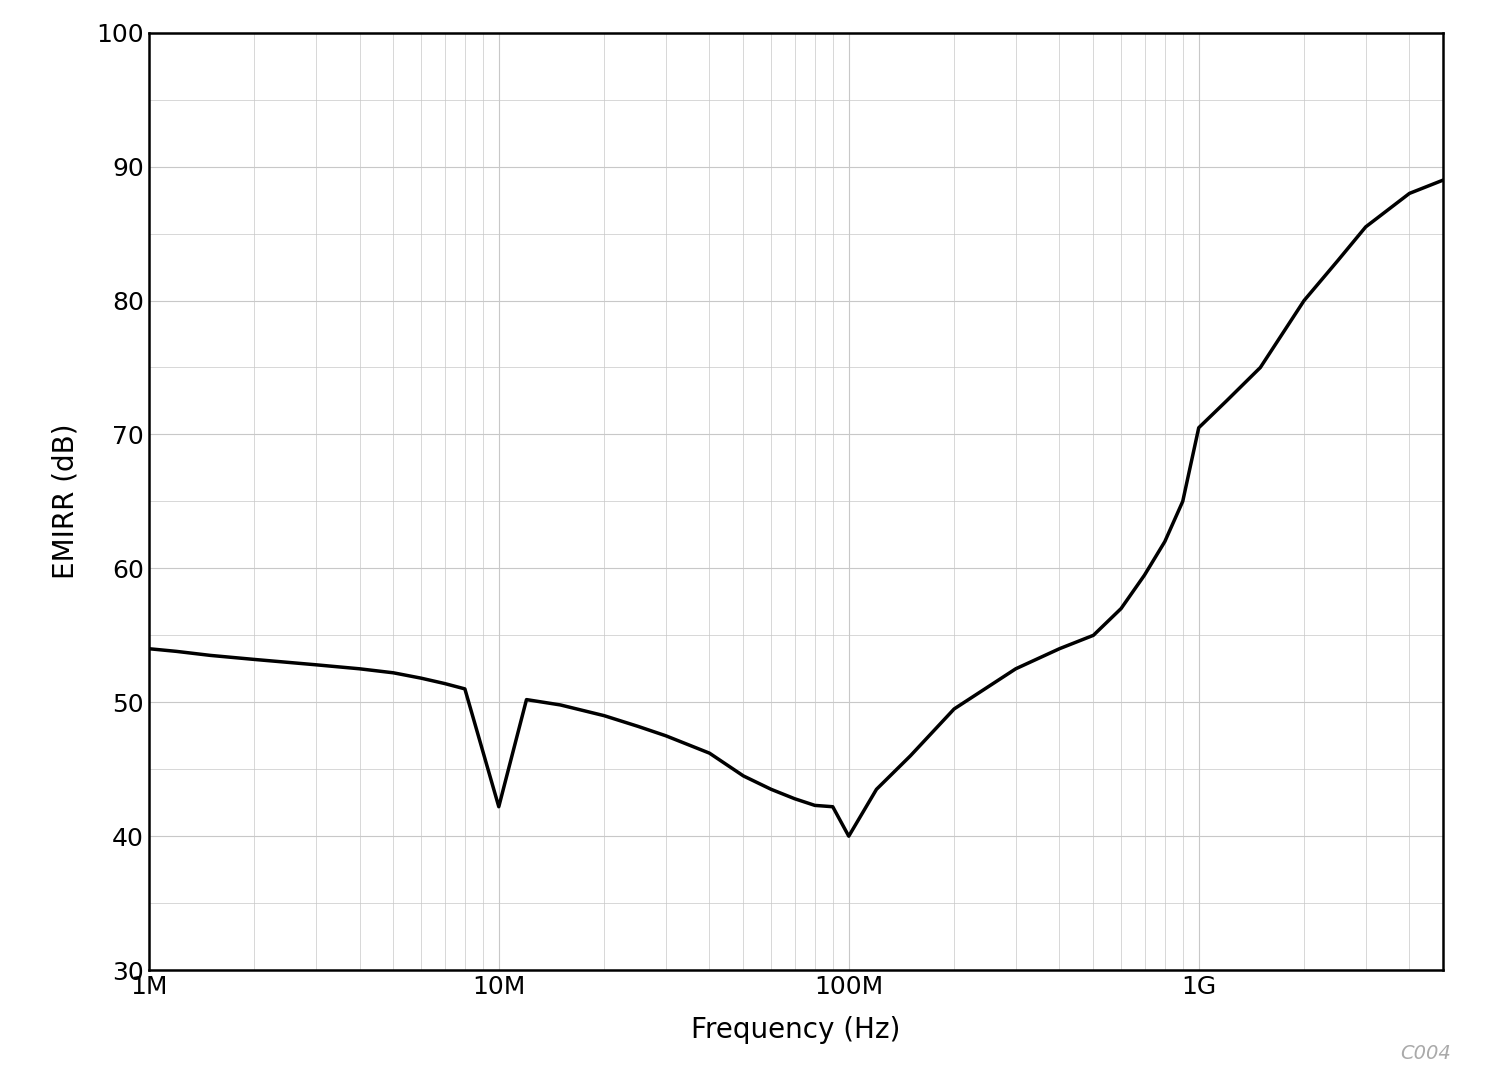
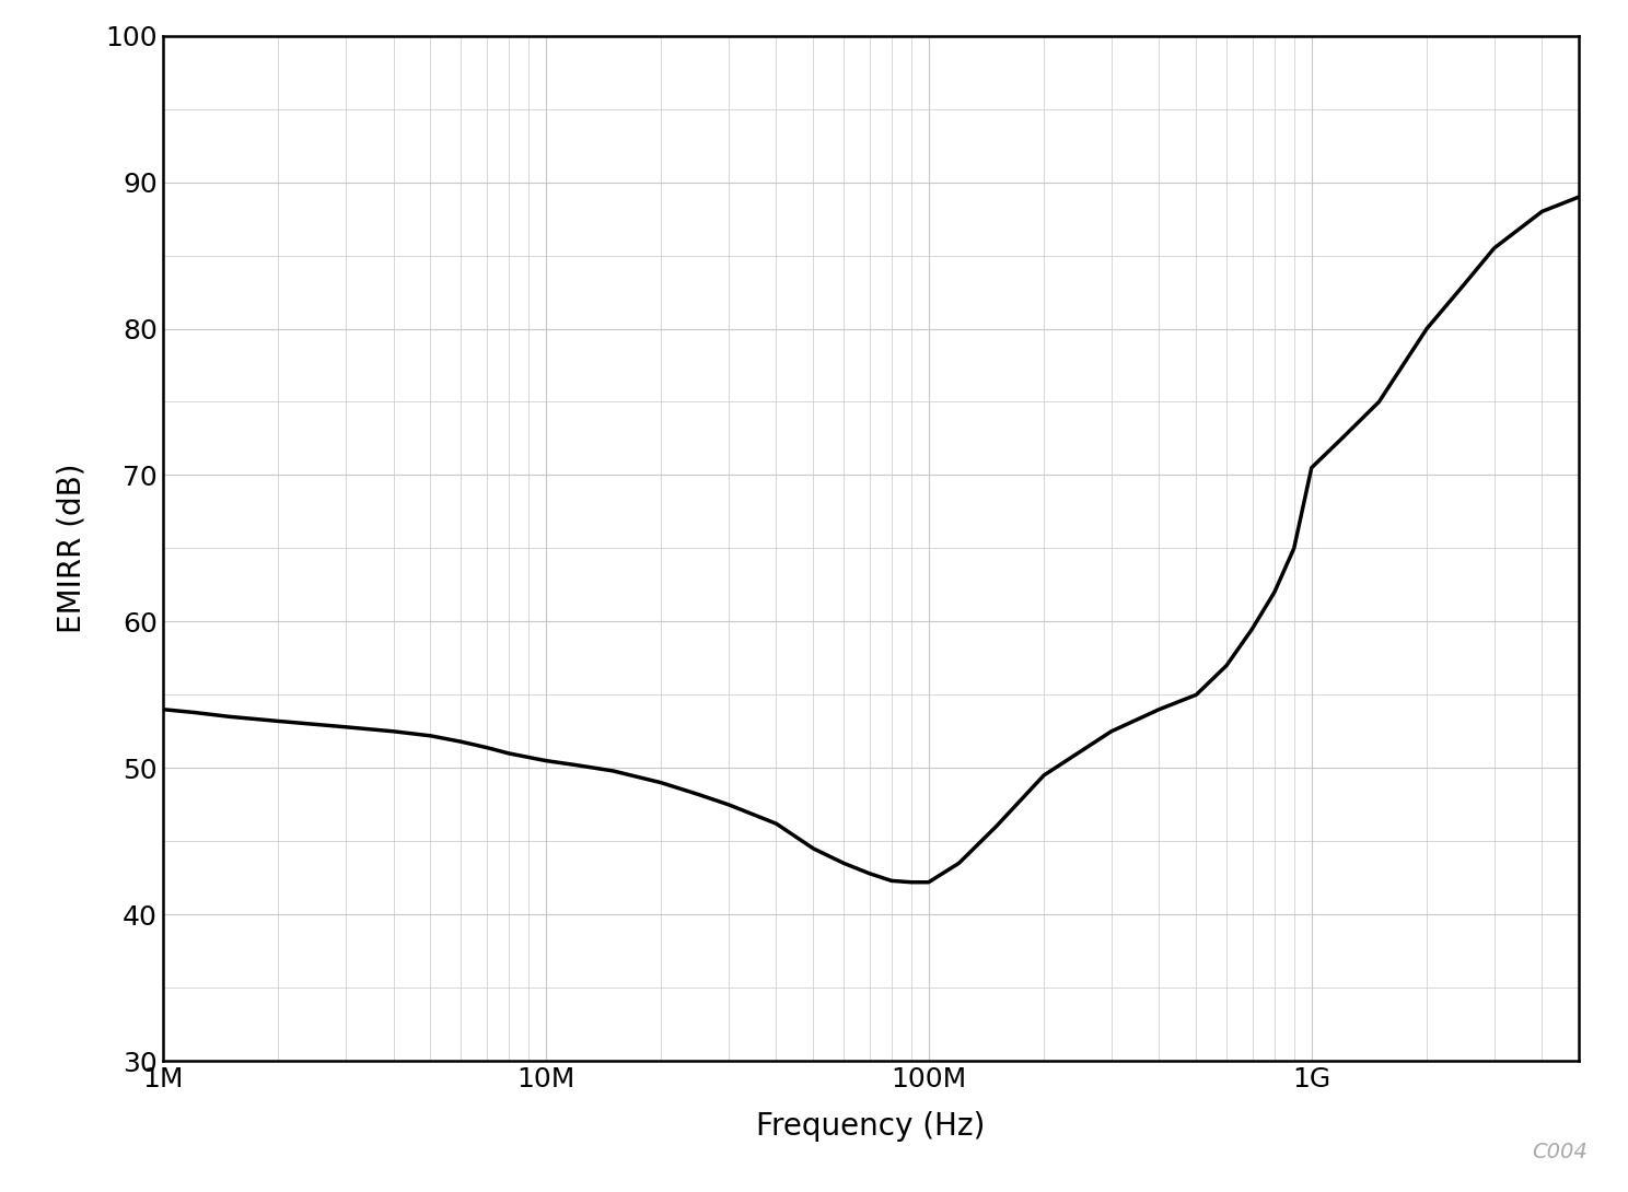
10M: 42.2 -> 50.5
100M: 40.0 -> 42.2
